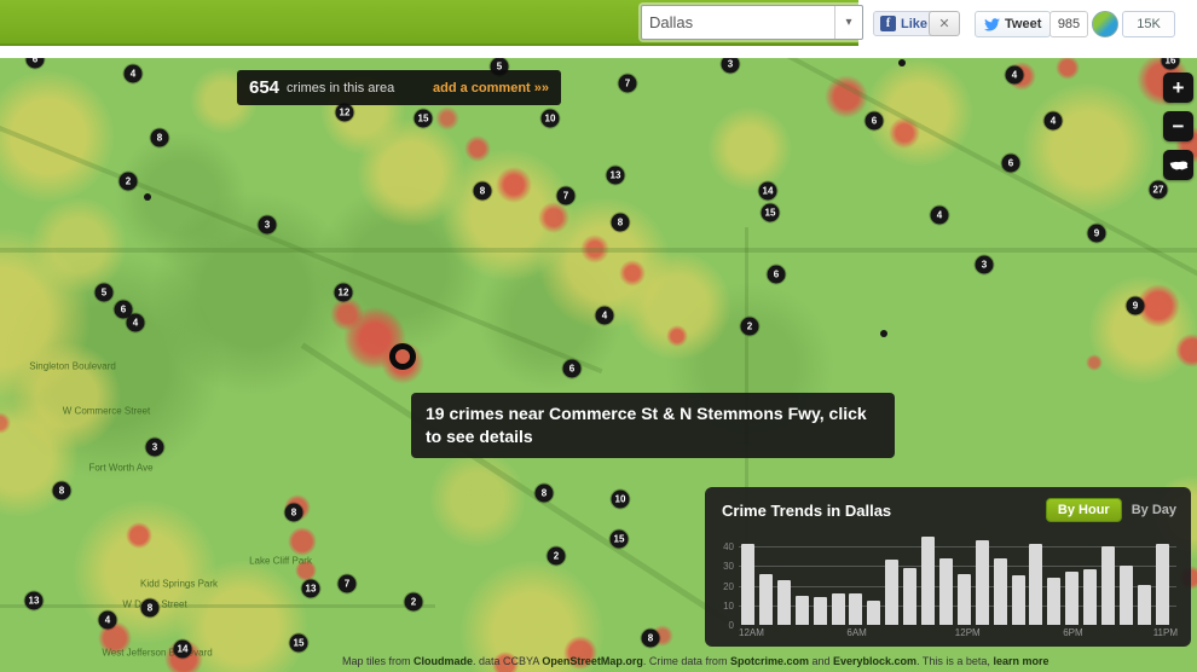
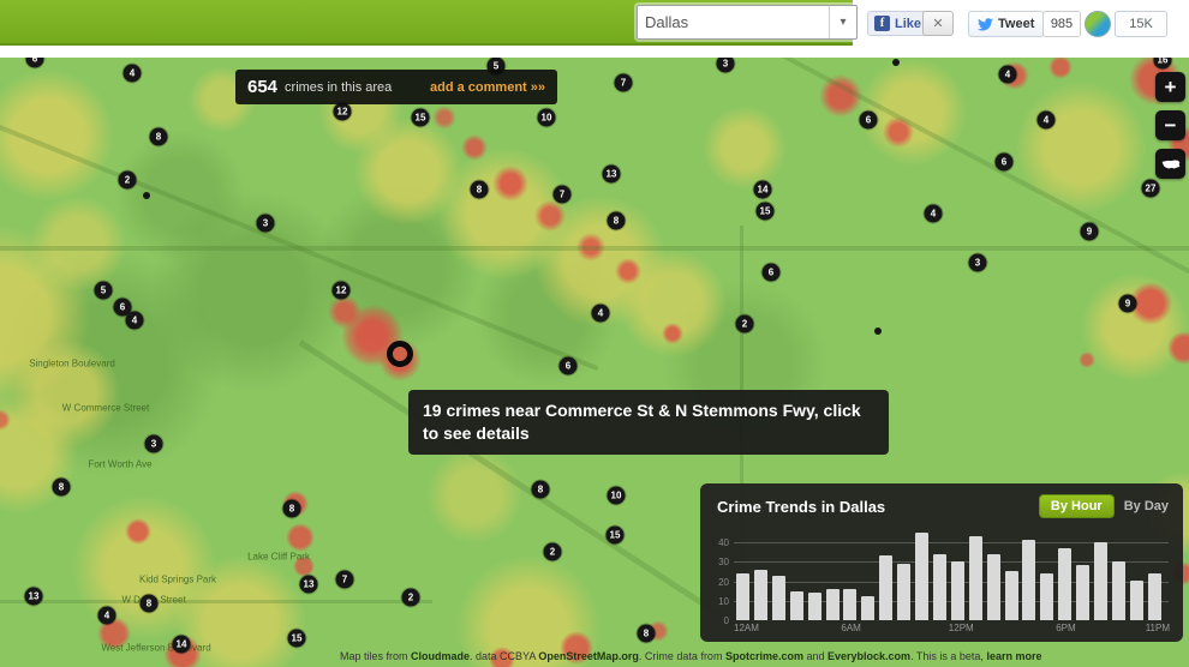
12AM: 41 -> 24
12PM: 26 -> 30
6PM: 27 -> 37
11PM: 41 -> 24
